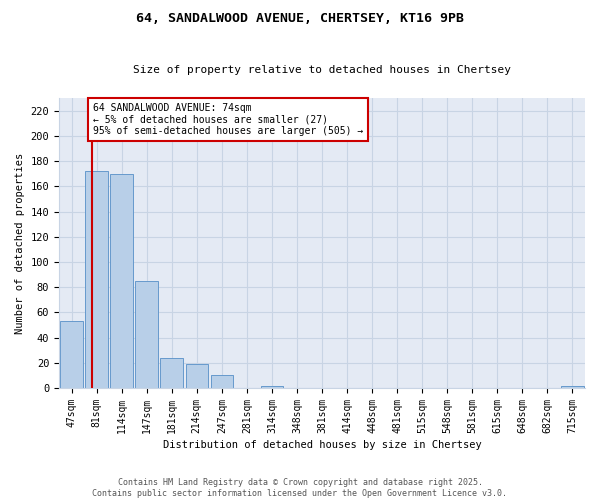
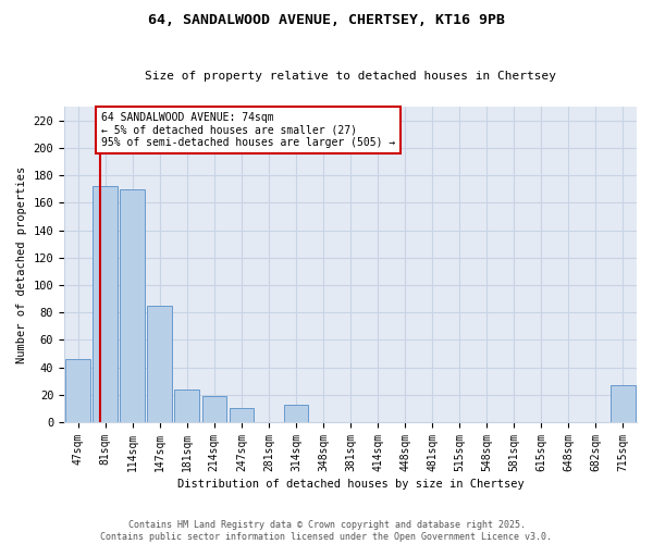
47sqm: 53 -> 46
314sqm: 2 -> 13
715sqm: 2 -> 27
